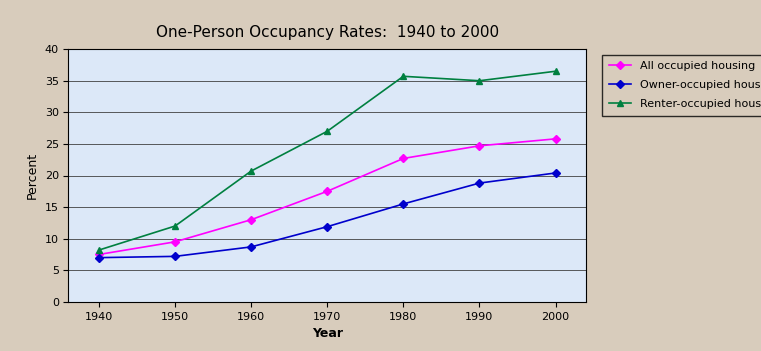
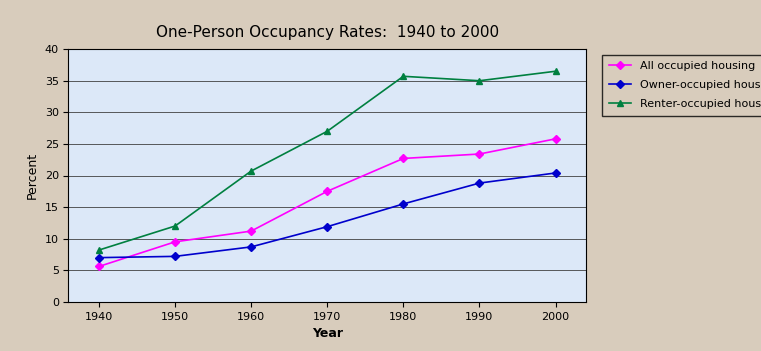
All occupied housing/1940: 7.5 -> 5.6
All occupied housing/1960: 13.0 -> 11.2
All occupied housing/1990: 24.7 -> 23.4
